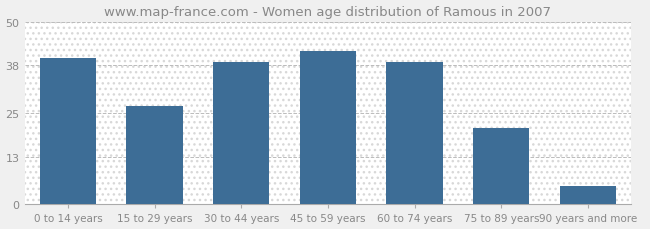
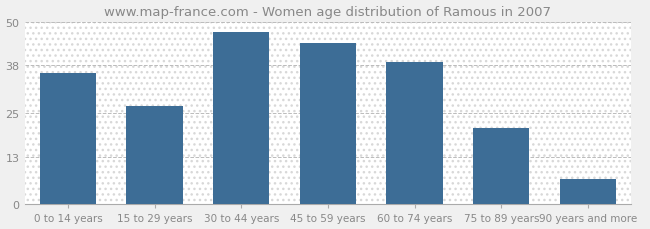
0 to 14 years: 40 -> 36
30 to 44 years: 39 -> 47
45 to 59 years: 42 -> 44
90 years and more: 5 -> 7
